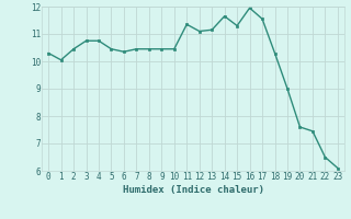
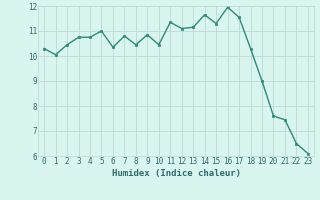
5: 10.45 -> 11.00
7: 10.45 -> 10.80
9: 10.45 -> 10.85
